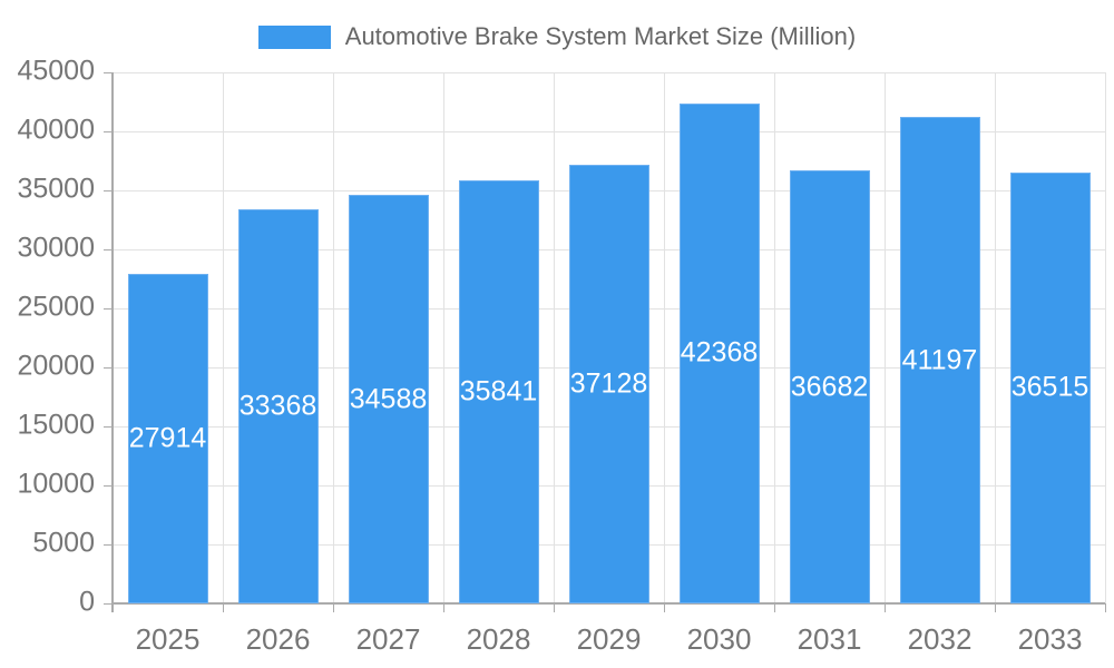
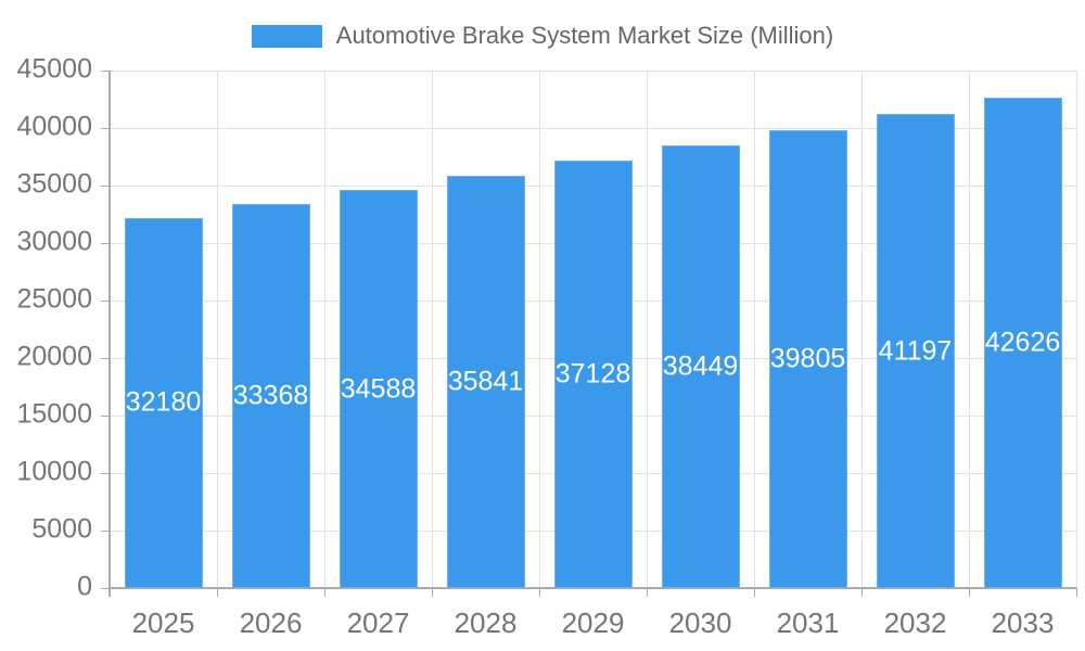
2025: 27914 -> 32180
2030: 42368 -> 38449
2031: 36682 -> 39805
2033: 36515 -> 42626
